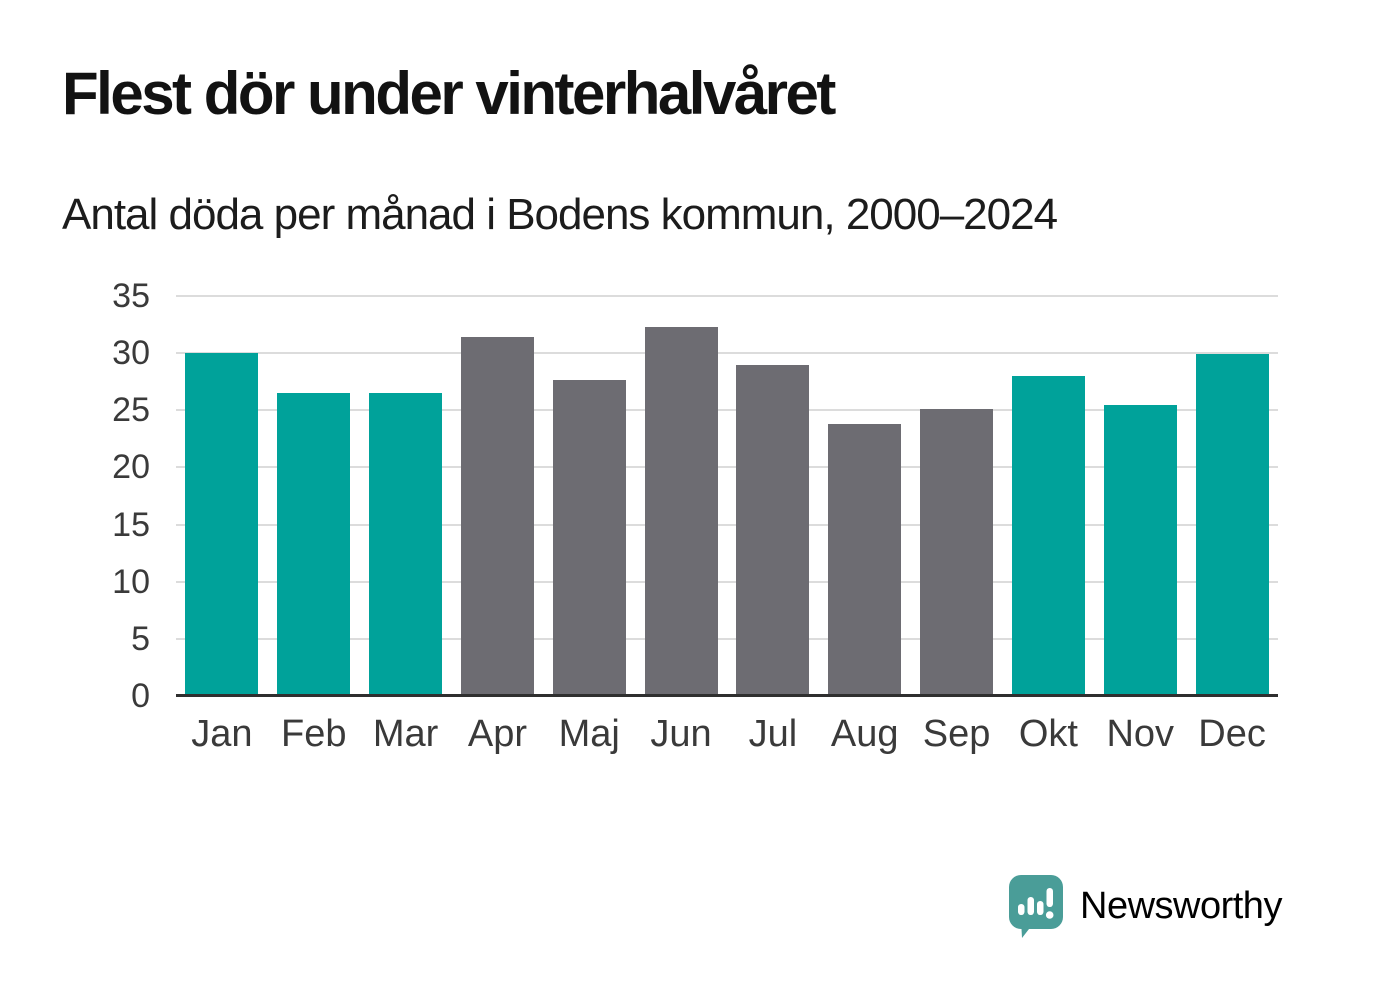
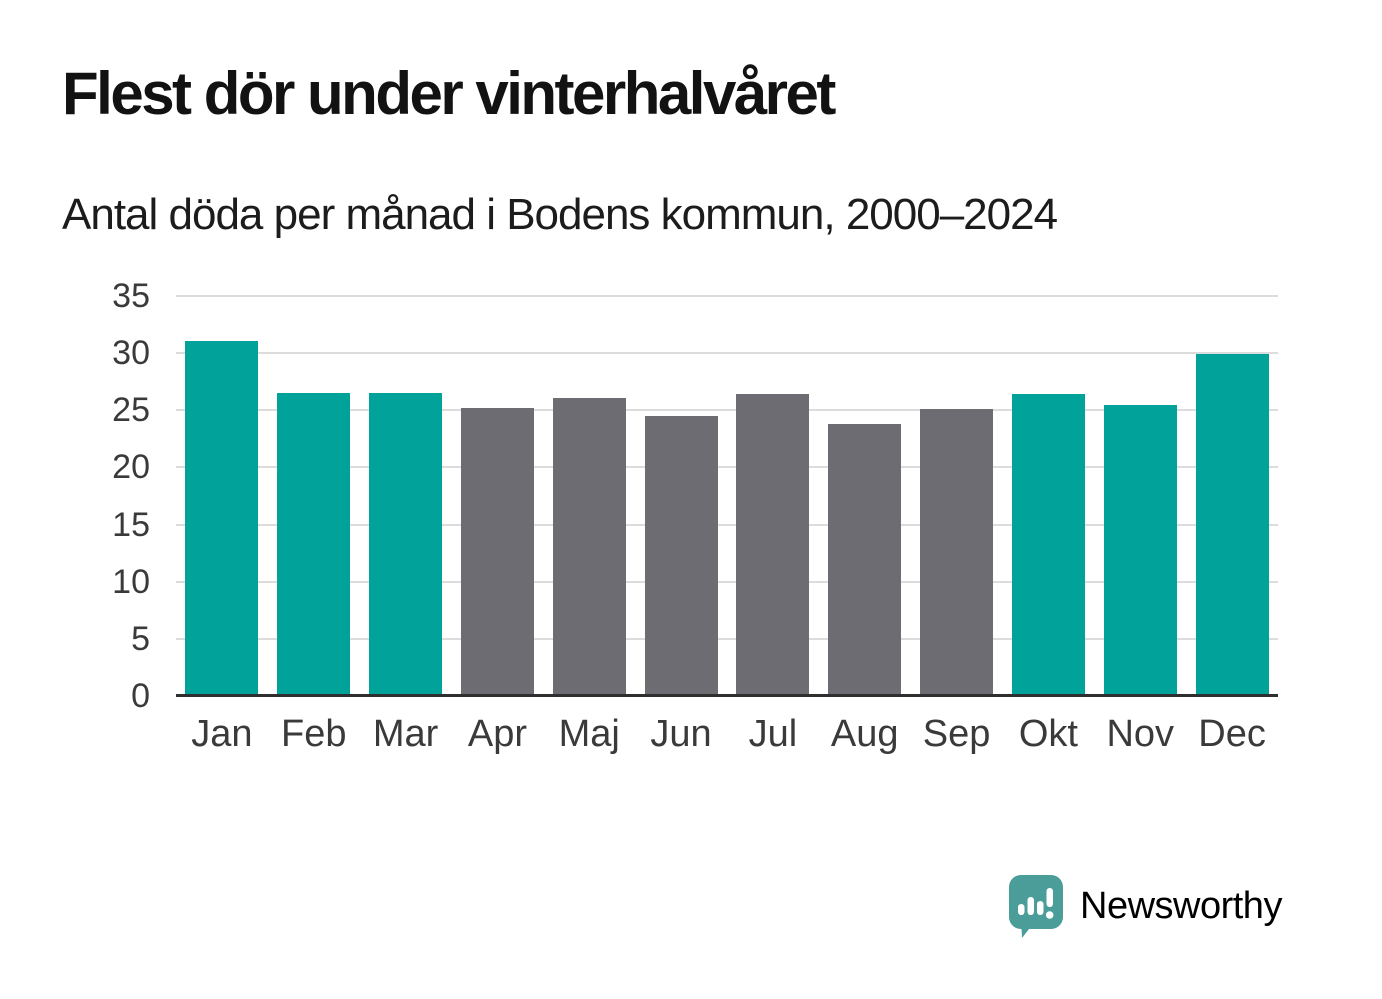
Jan: 29.9 -> 31.0
Apr: 31.3 -> 25.1
Maj: 27.6 -> 26.0
Jun: 32.2 -> 24.4
Jul: 28.9 -> 26.3
Okt: 27.9 -> 26.3
